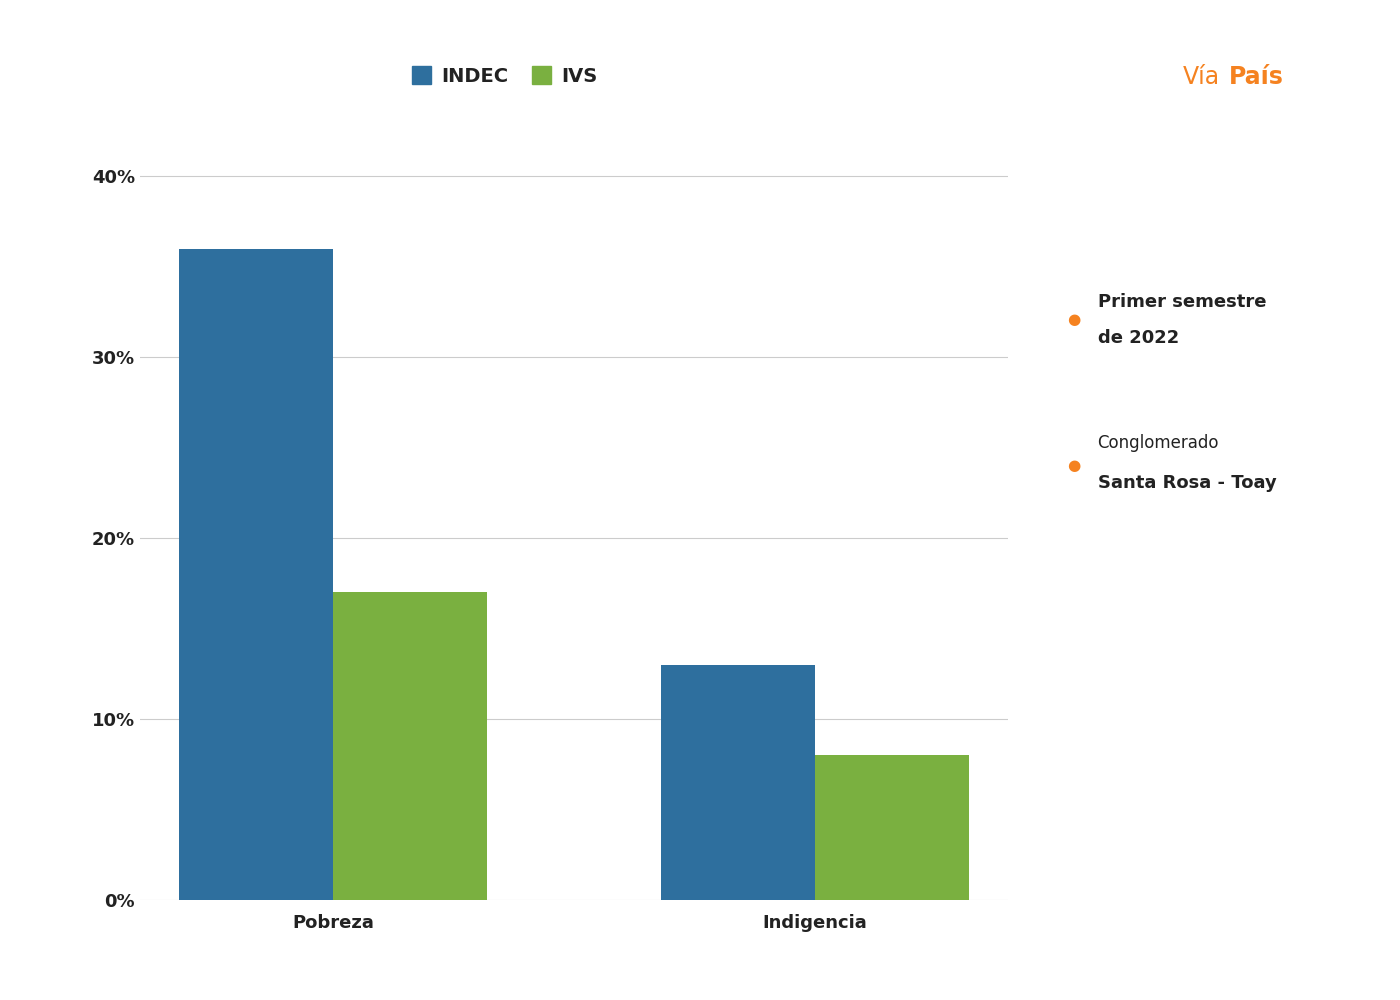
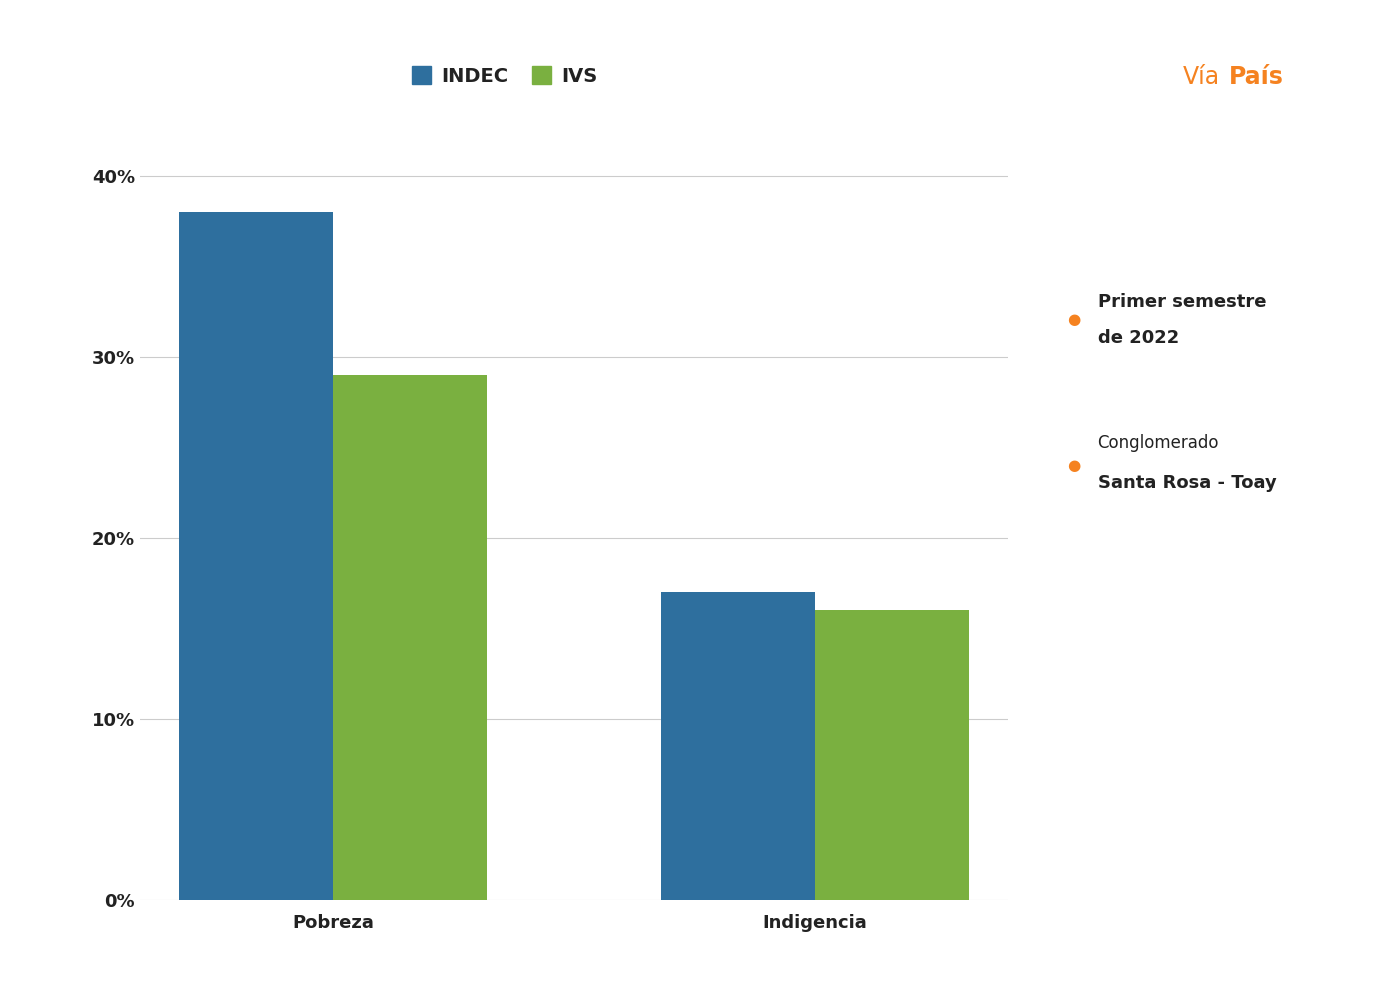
INDEC/Pobreza: 36% -> 38%
IVS/Pobreza: 17% -> 29%
INDEC/Indigencia: 13% -> 17%
IVS/Indigencia: 8% -> 16%
